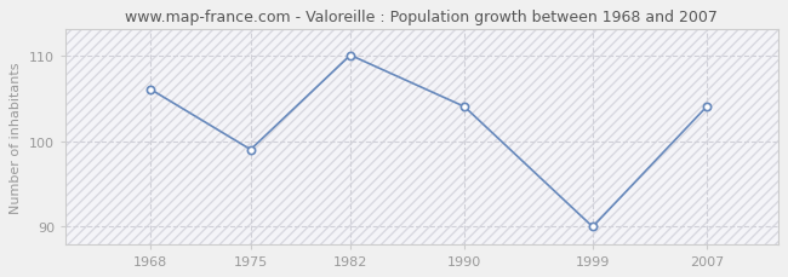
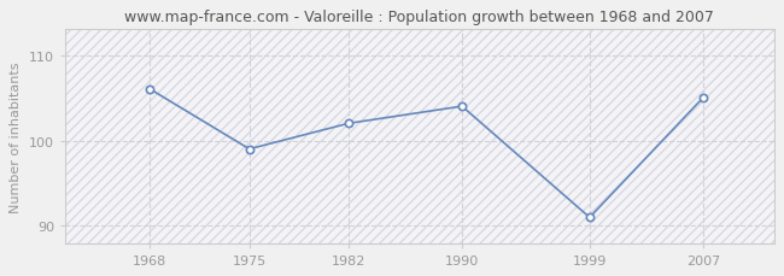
1982: 110 -> 102
1999: 90 -> 91
2007: 104 -> 105
